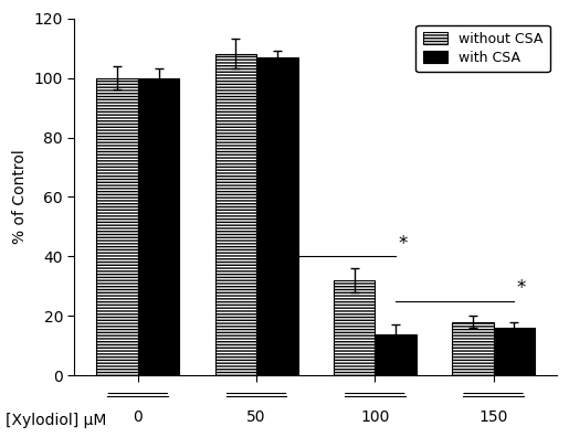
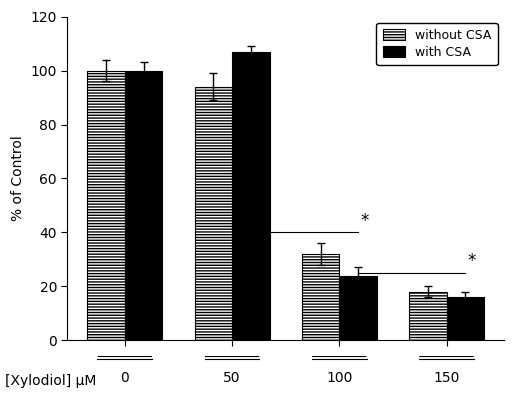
without CSA/50: 108 -> 94
with CSA/100: 14 -> 24
